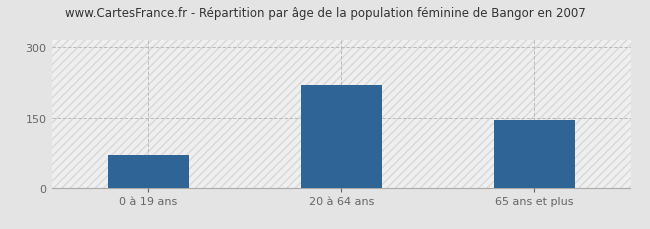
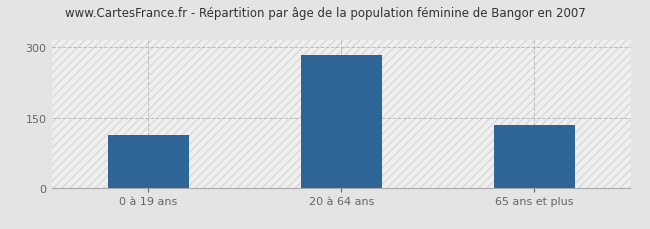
0 à 19 ans: 70 -> 113
20 à 64 ans: 220 -> 283
65 ans et plus: 145 -> 133
